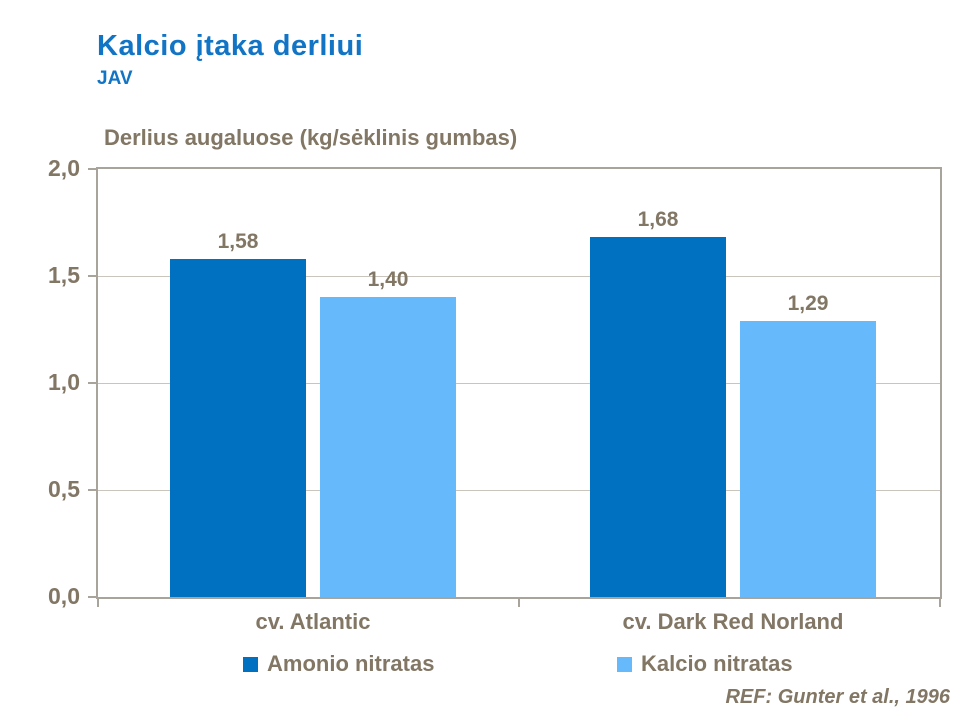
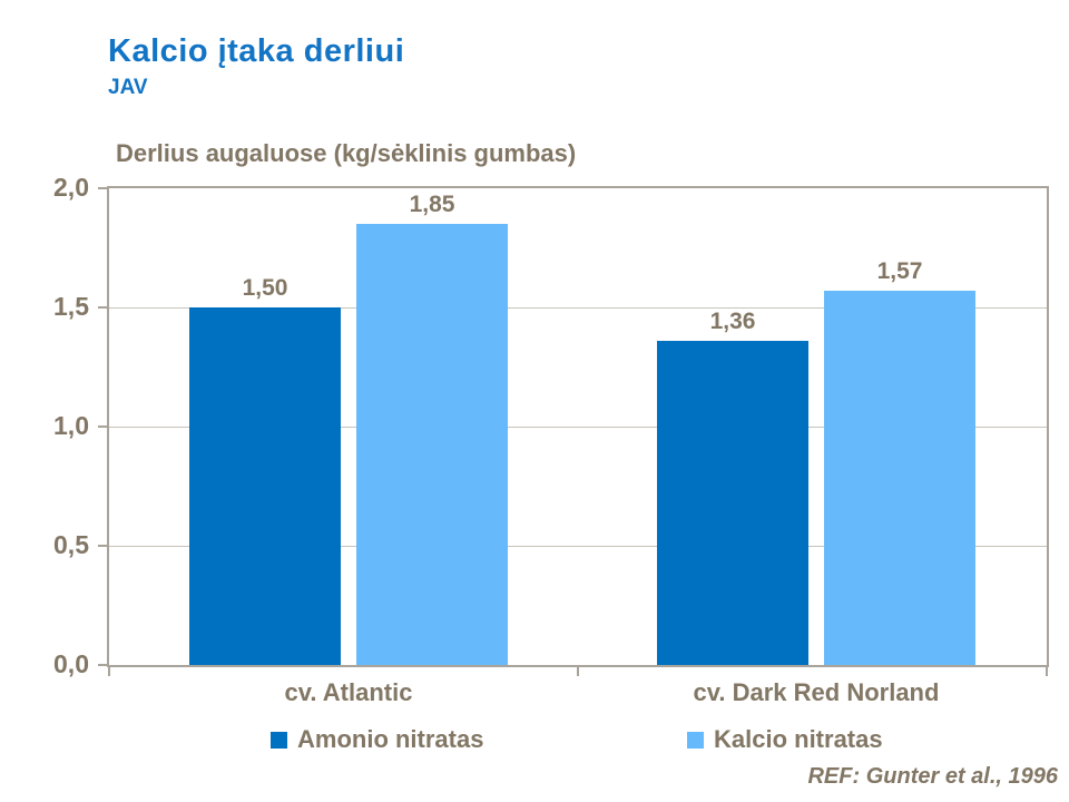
Amonio nitratas/cv. Atlantic: 1,58 -> 1,50
Kalcio nitratas/cv. Atlantic: 1,40 -> 1,85
Amonio nitratas/cv. Dark Red Norland: 1,68 -> 1,36
Kalcio nitratas/cv. Dark Red Norland: 1,29 -> 1,57
